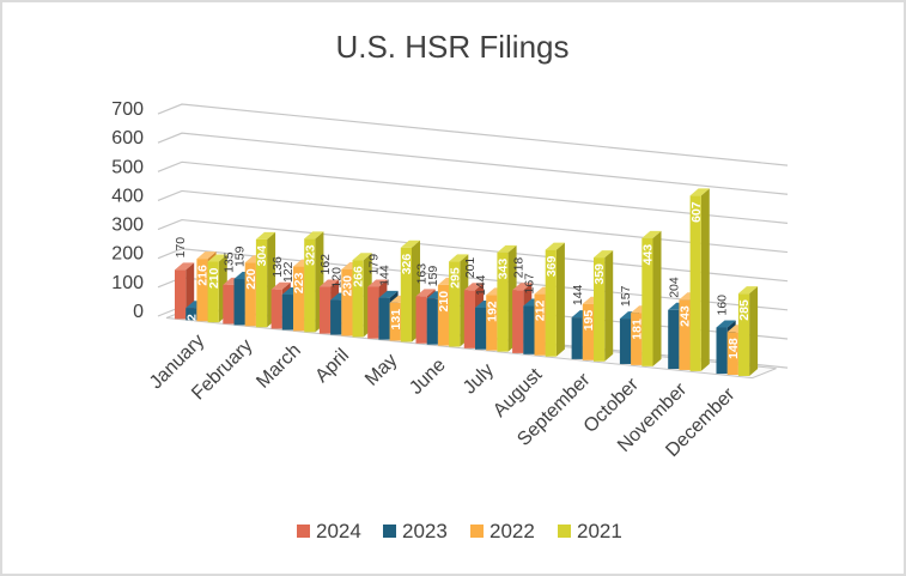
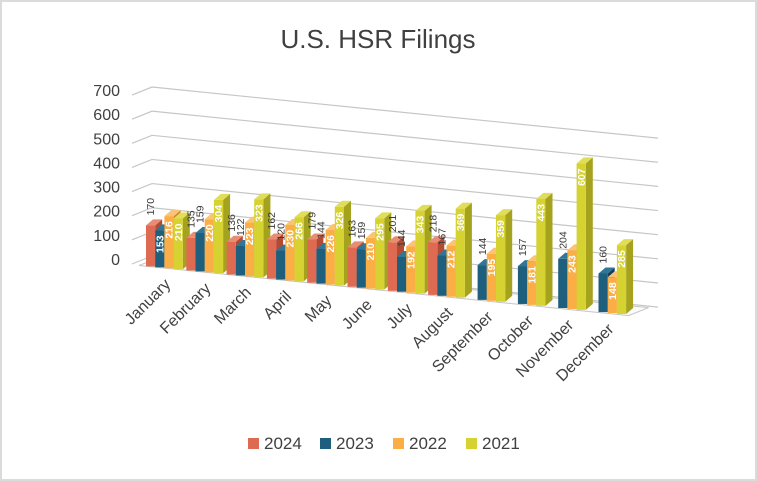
2023/January: 42 -> 153
2022/May: 131 -> 226
